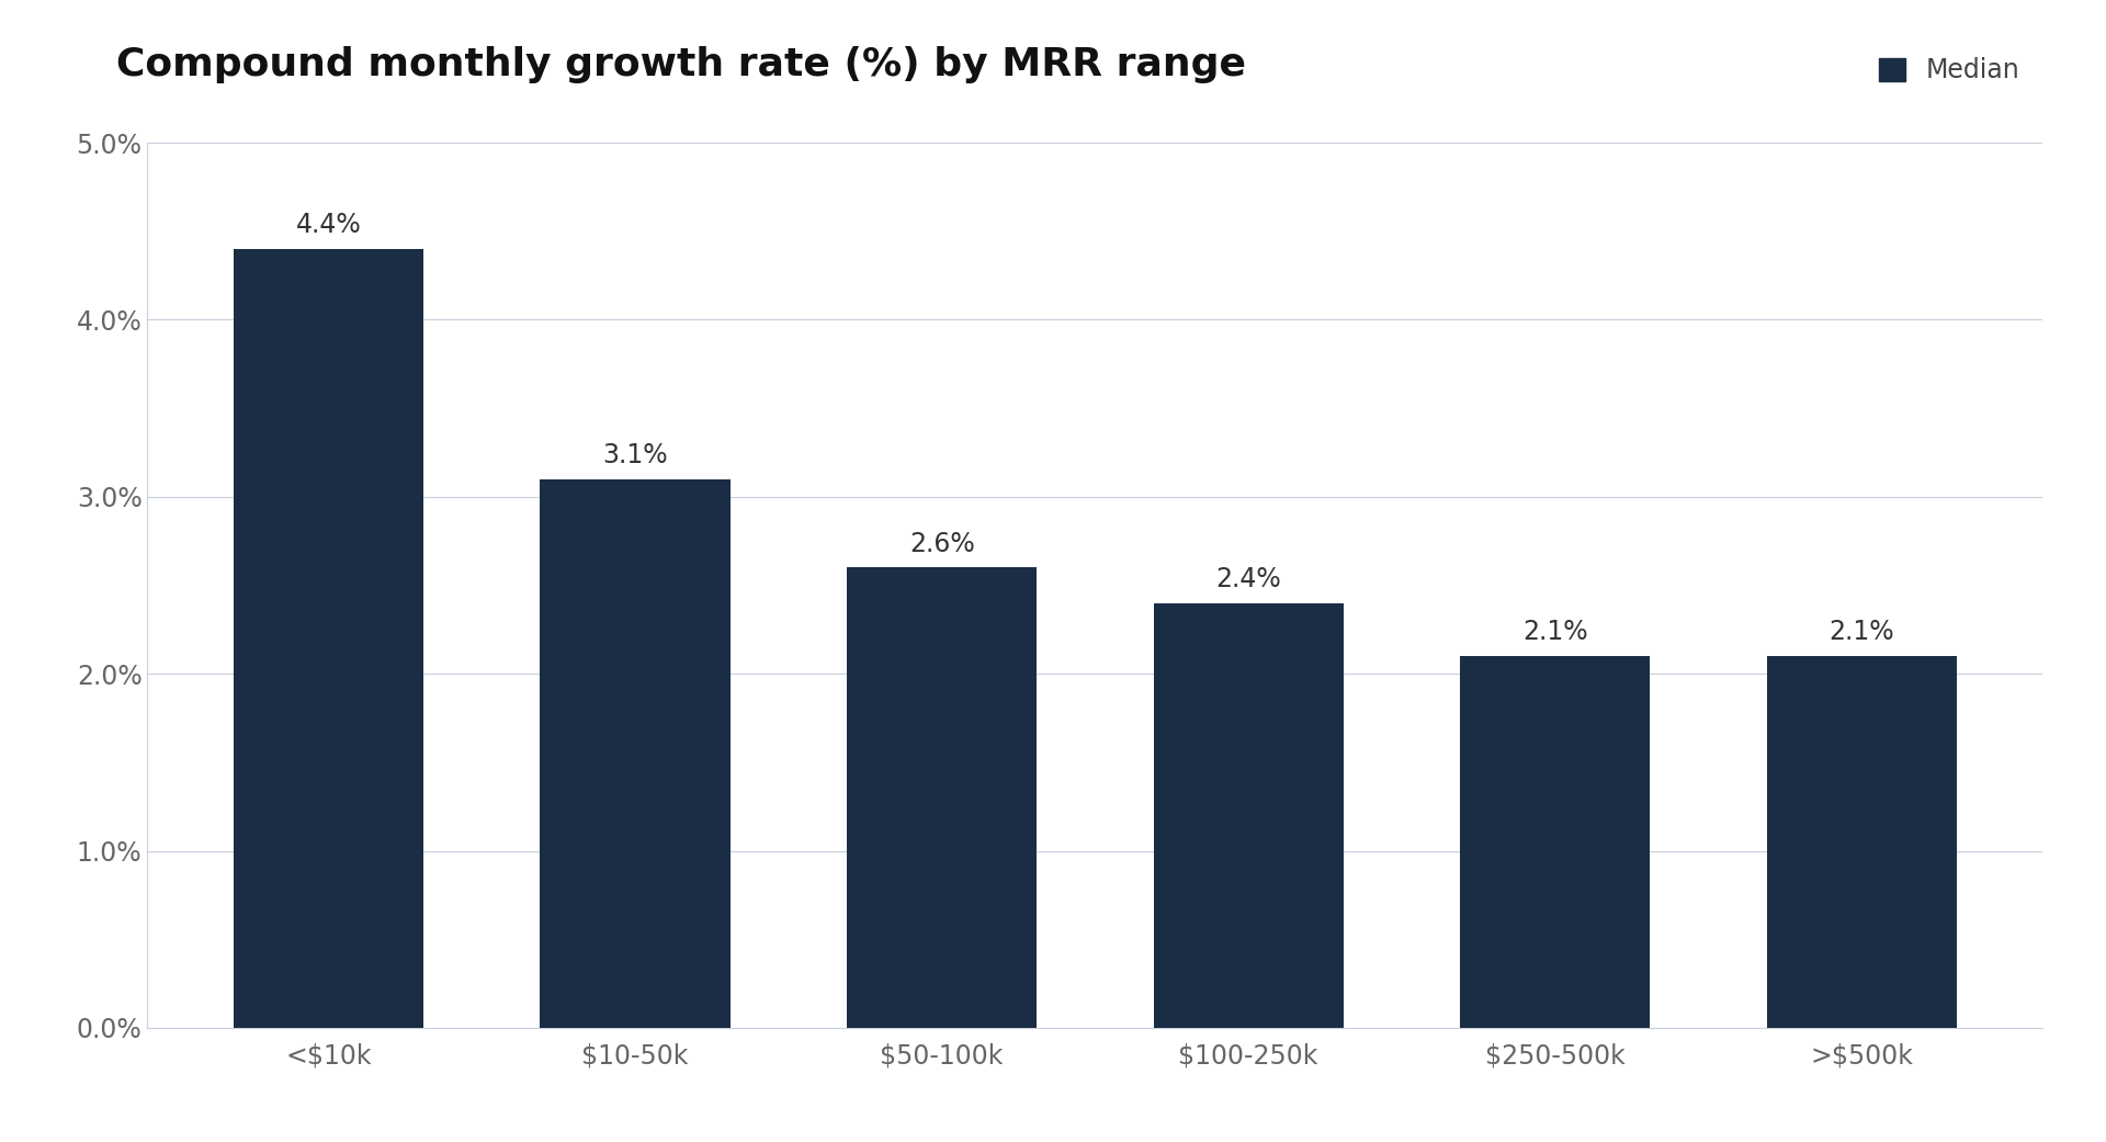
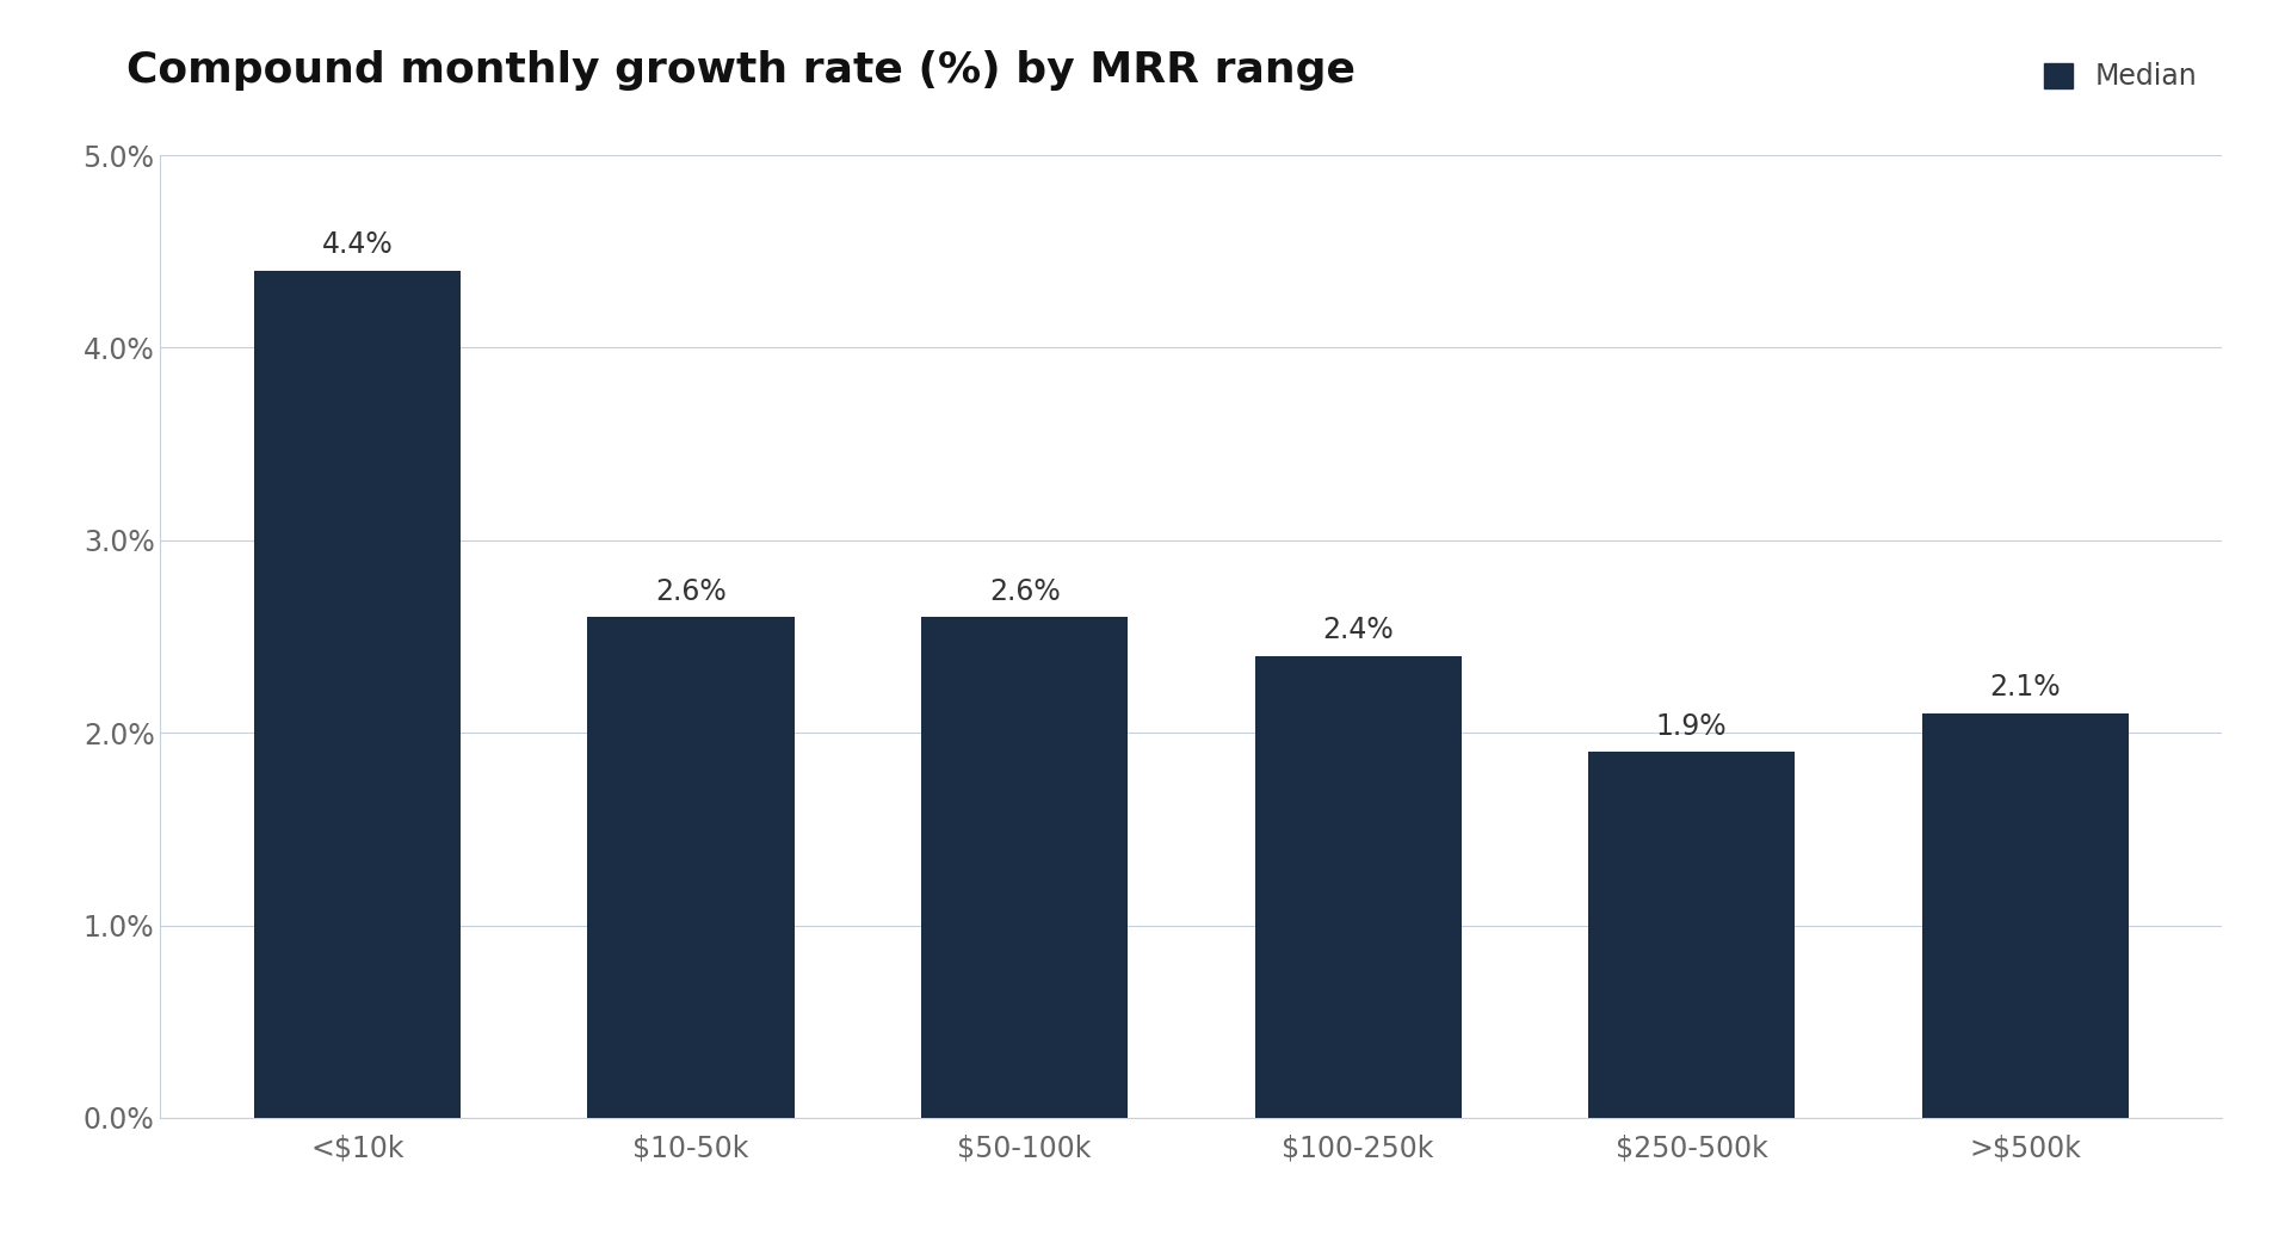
$10-50k: 3.1% -> 2.6%
$250-500k: 2.1% -> 1.9%
